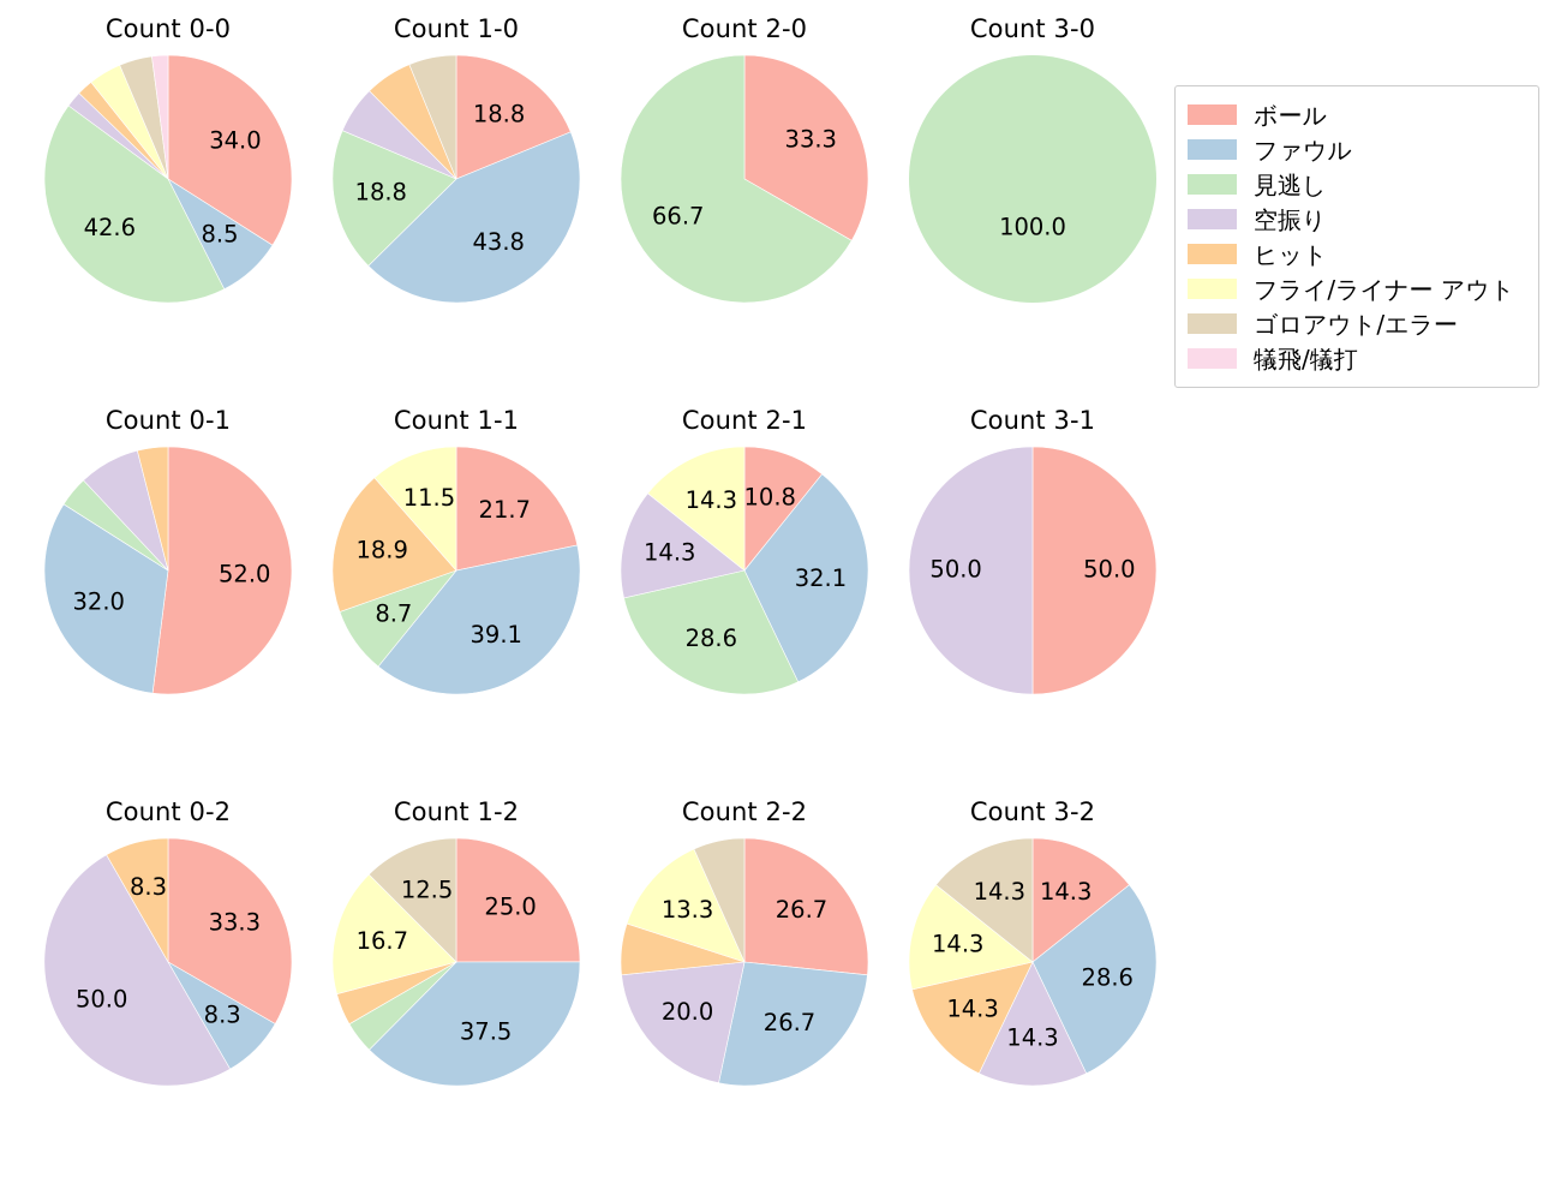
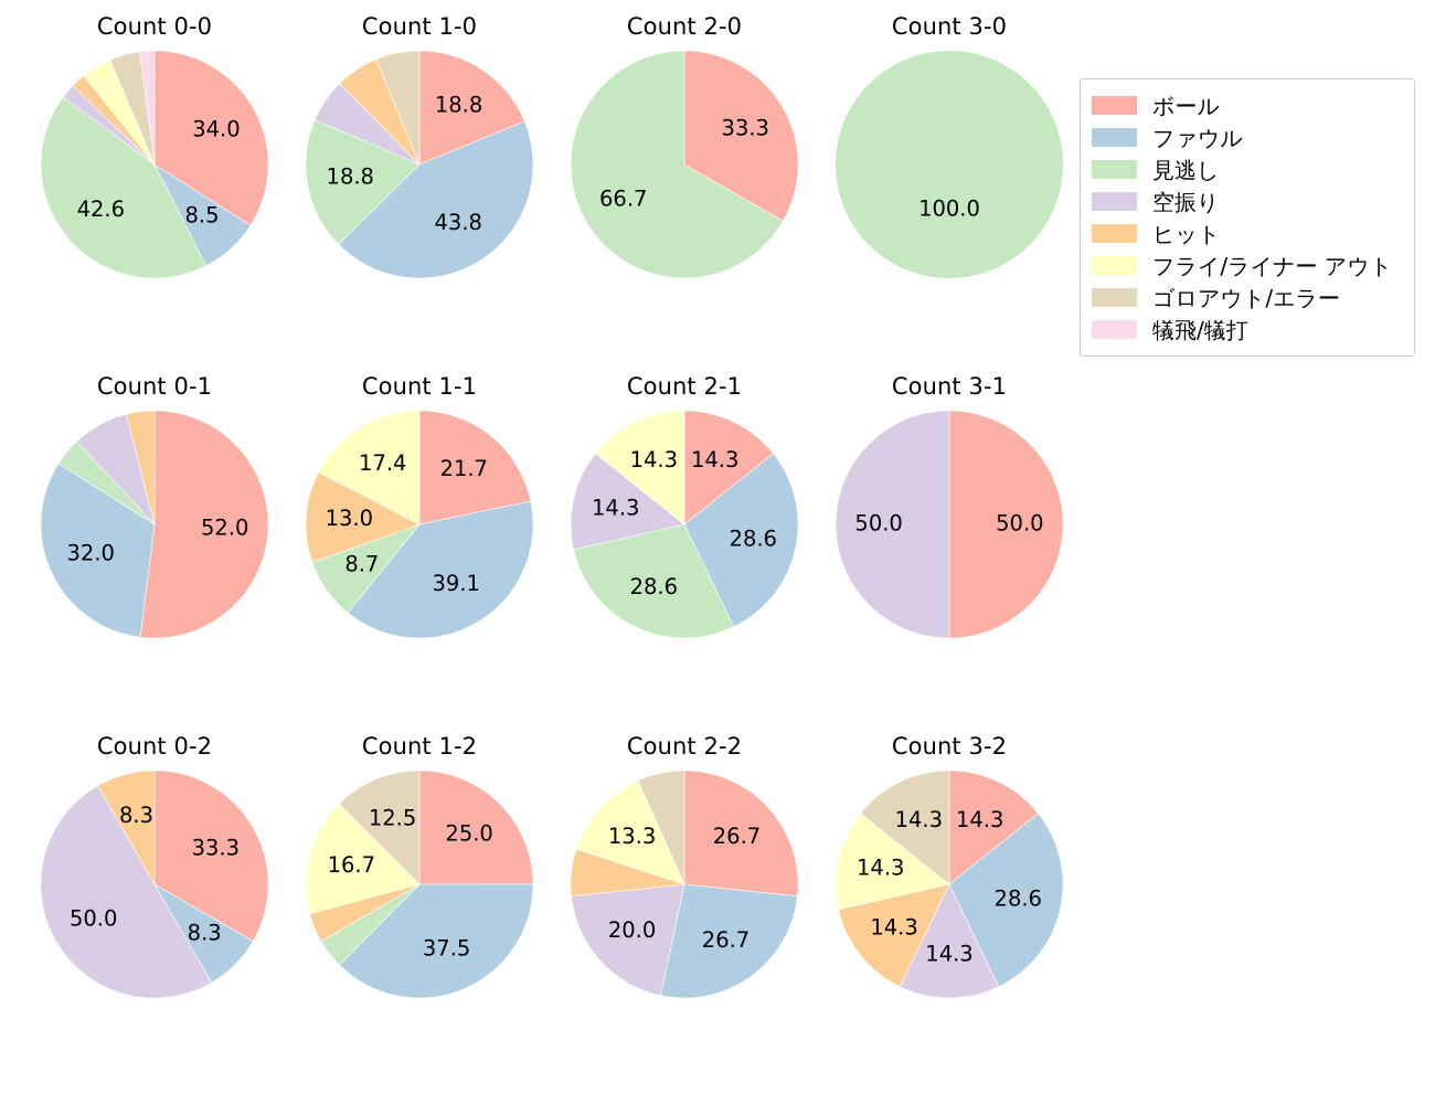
Count 1-1/ヒット: 18.9 -> 13.0
Count 1-1/フライ/ライナー アウト: 11.5 -> 17.4
Count 2-1/ボール: 10.8 -> 14.3
Count 2-1/ファウル: 32.1 -> 28.6
